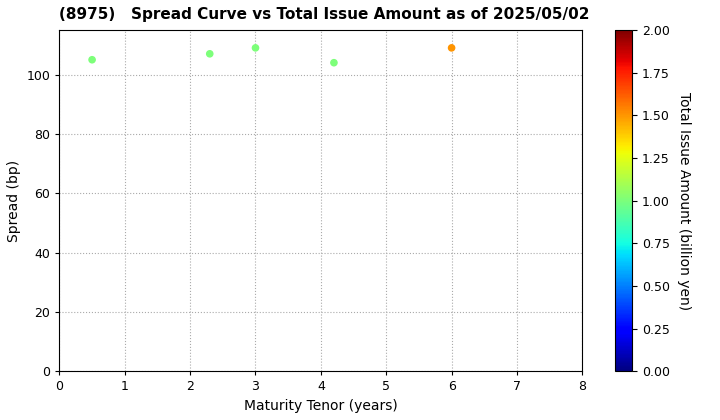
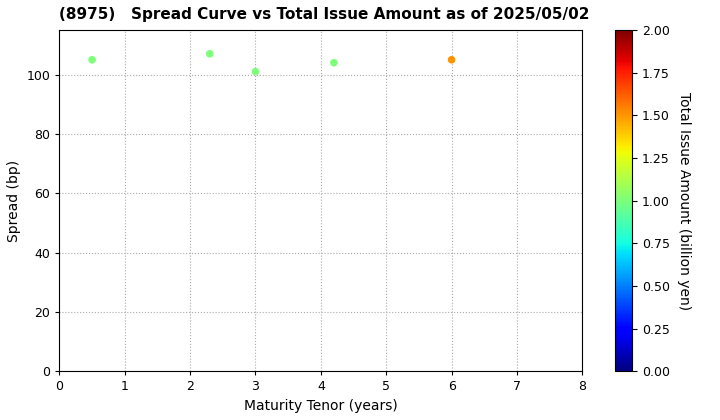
3: 109 -> 101
6: 109 -> 105
